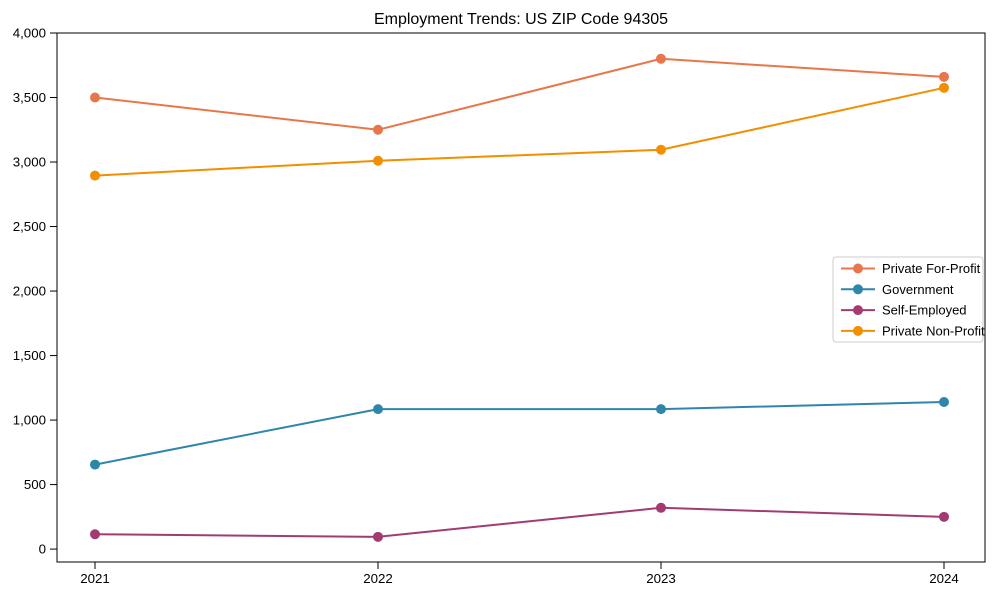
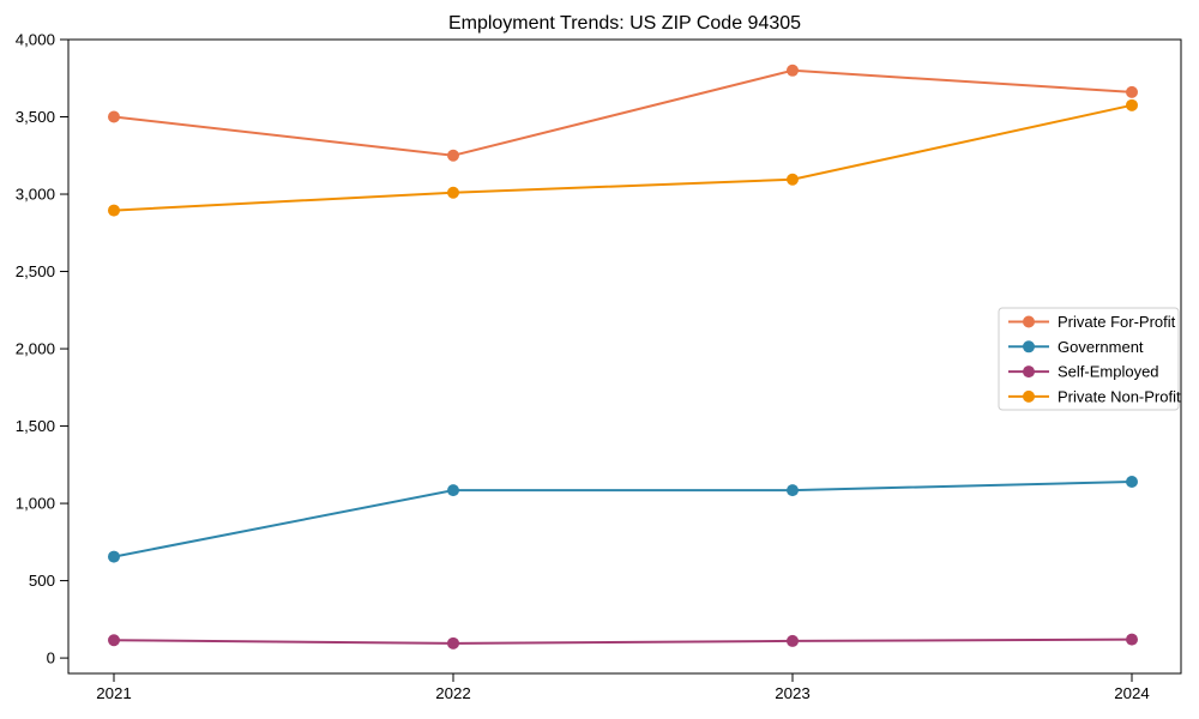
Self-Employed/2023: 320 -> 110
Self-Employed/2024: 250 -> 120
